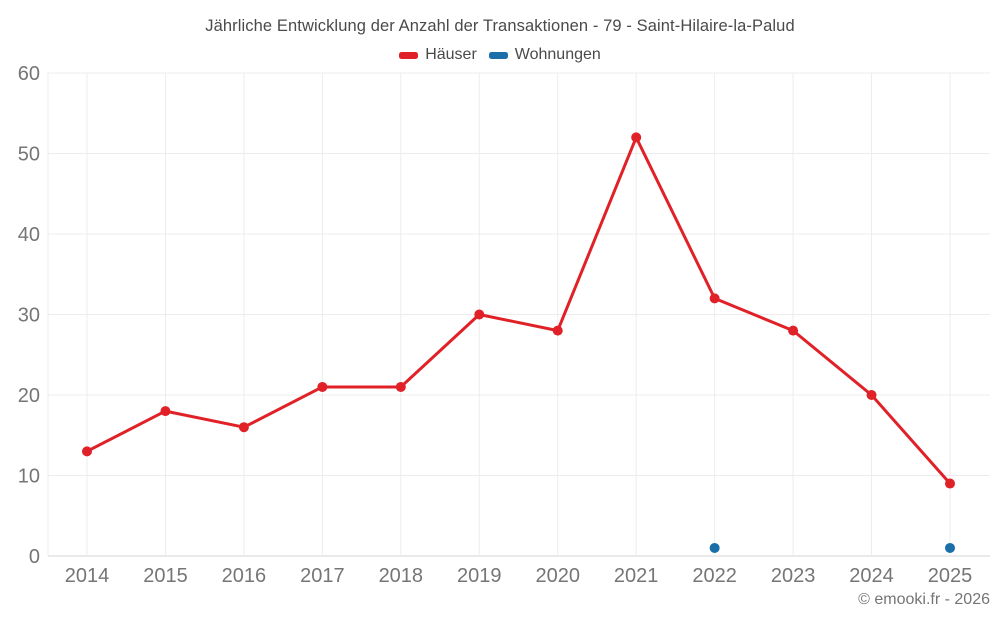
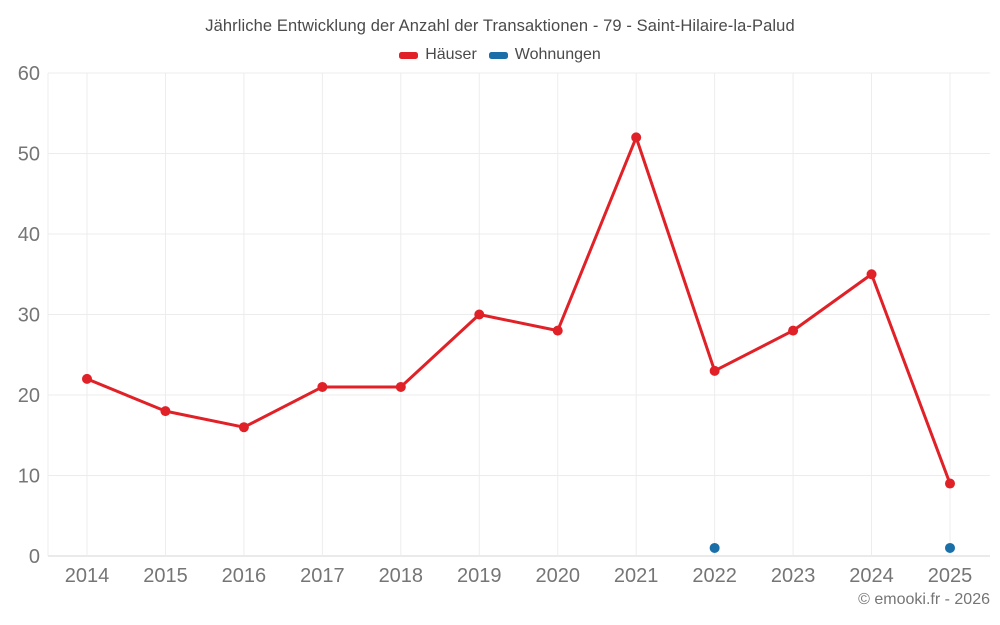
Häuser/2014: 13 -> 22
Häuser/2022: 32 -> 23
Häuser/2024: 20 -> 35
